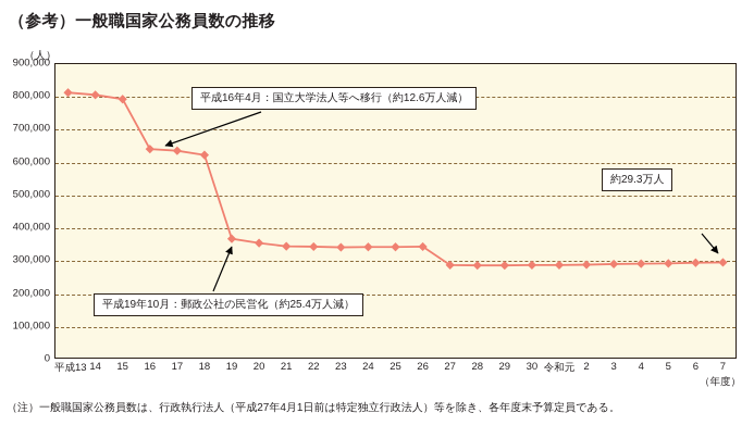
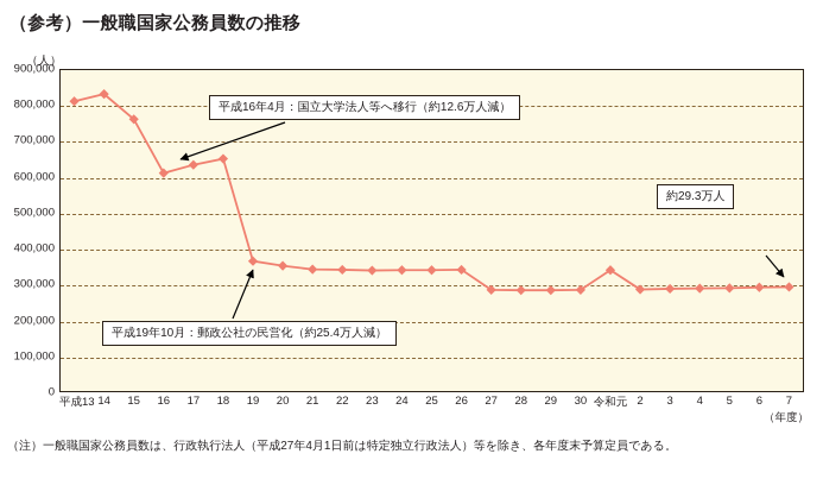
14: 800000 -> 830000
15: 790000 -> 760000
16: 640000 -> 610000
18: 620000 -> 650000
令和元: 280000 -> 340000
